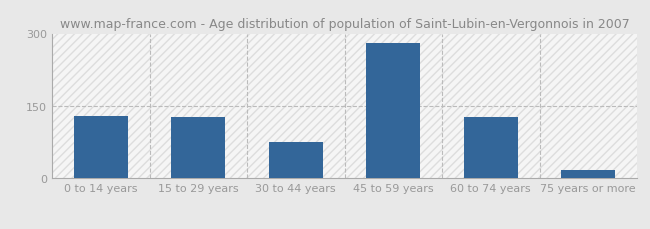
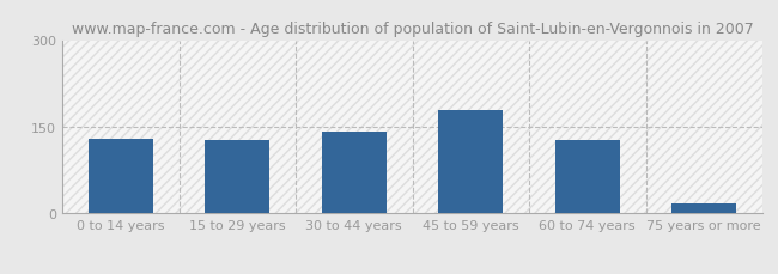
30 to 44 years: 75 -> 142
45 to 59 years: 280 -> 178
